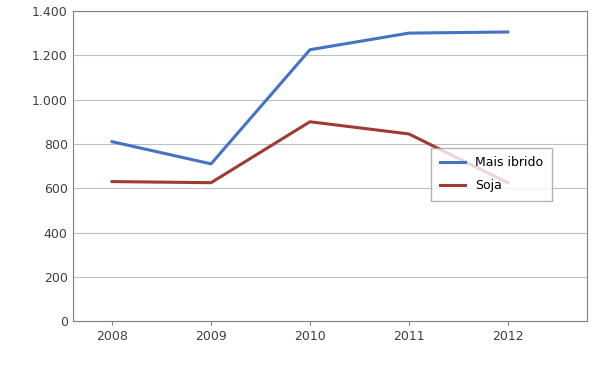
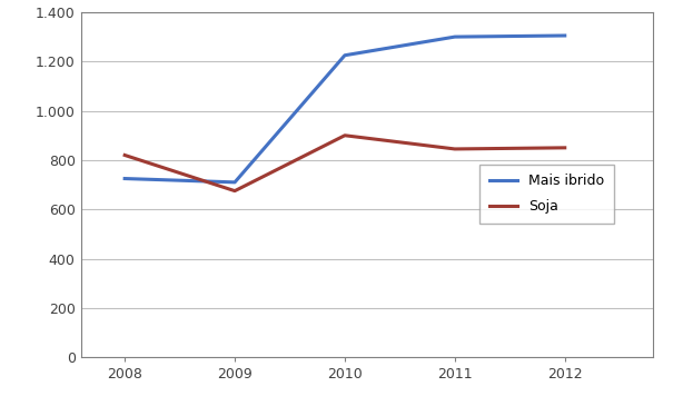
Mais ibrido/2008: 810 -> 725
Soja/2008: 630 -> 820
Soja/2009: 625 -> 675
Soja/2012: 625 -> 850
